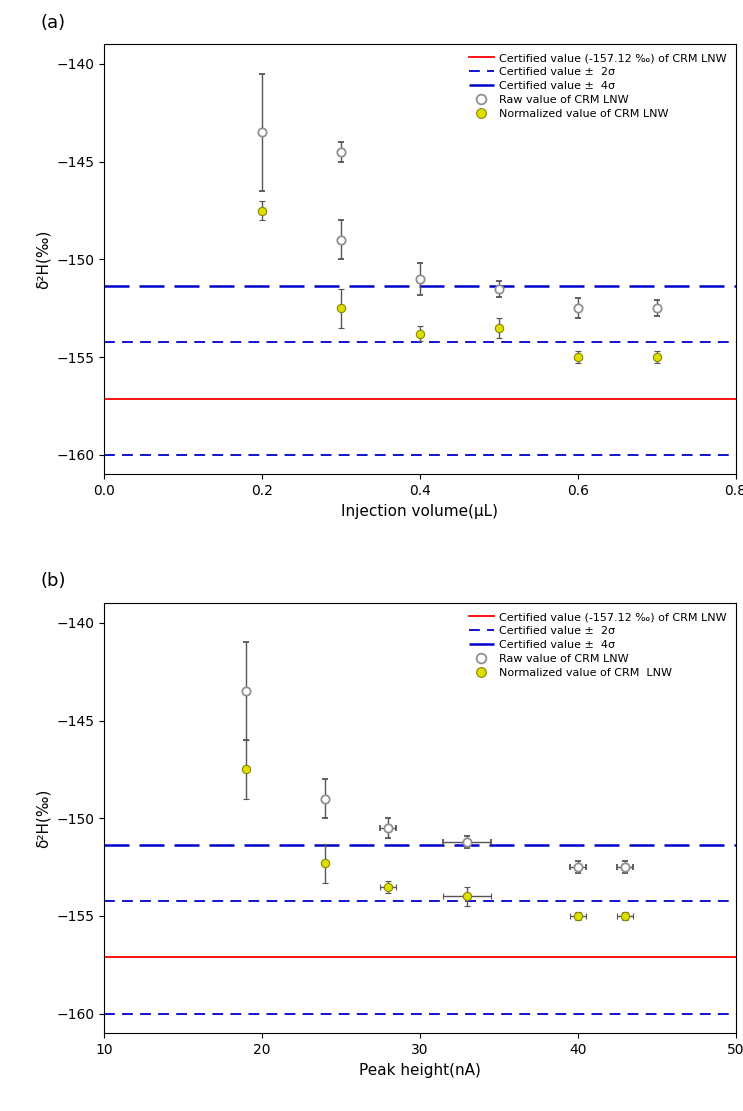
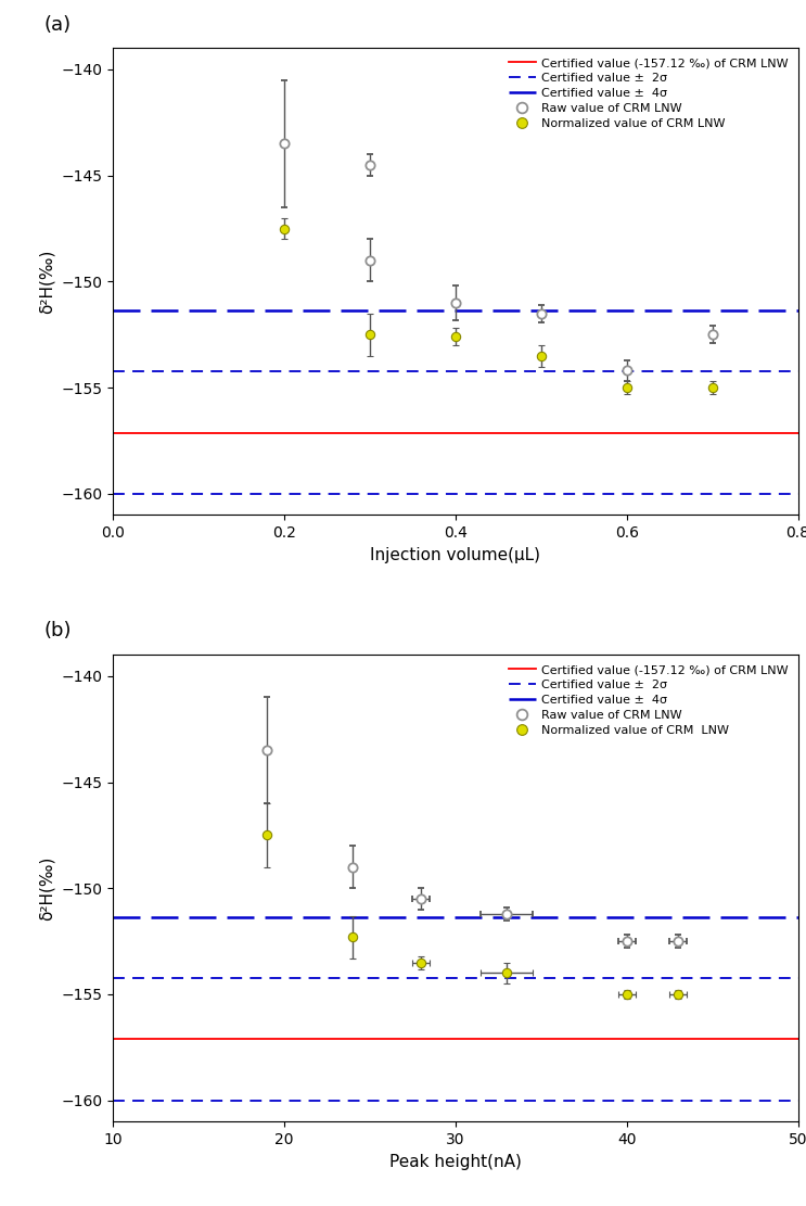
Normalized value of CRM LNW/0.4: -153.8 -> -152.6
Raw value of CRM LNW/0.6: -152.5 -> -154.2
